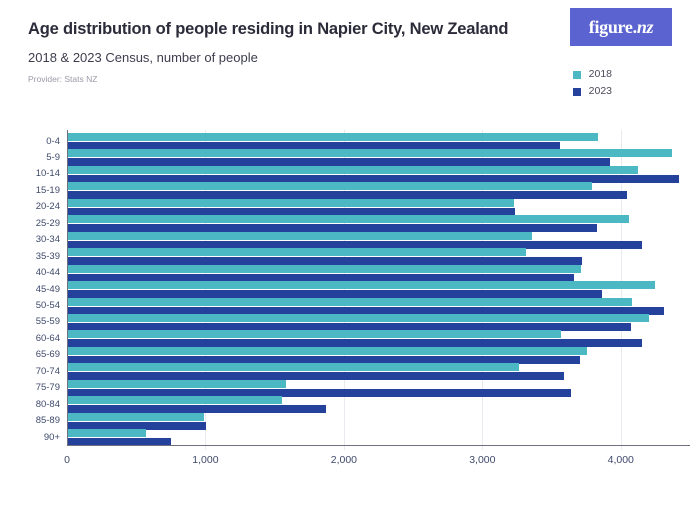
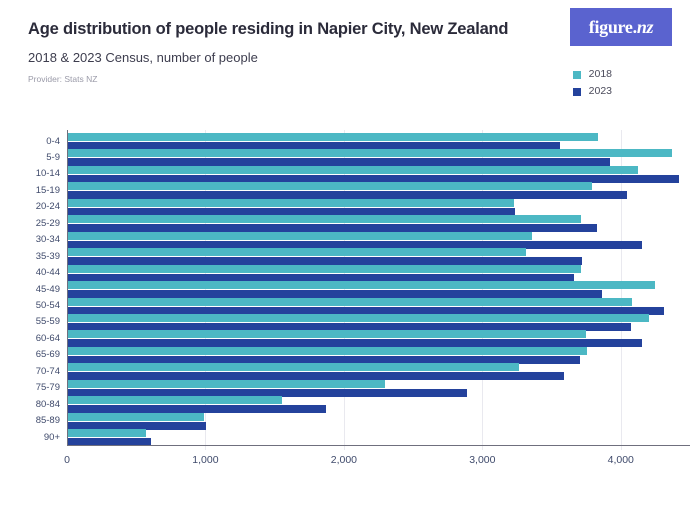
2018/25-29: 4060 -> 3710
2018/60-64: 3570 -> 3750
2018/75-79: 1580 -> 2300
2023/75-79: 3640 -> 2890
2023/90+: 750 -> 610
